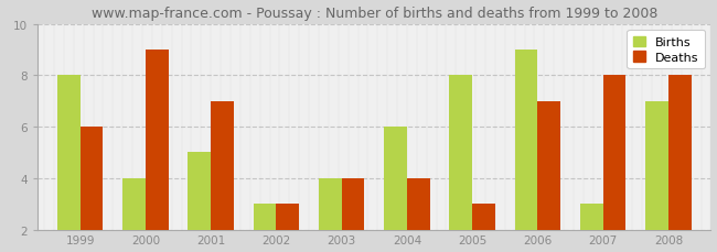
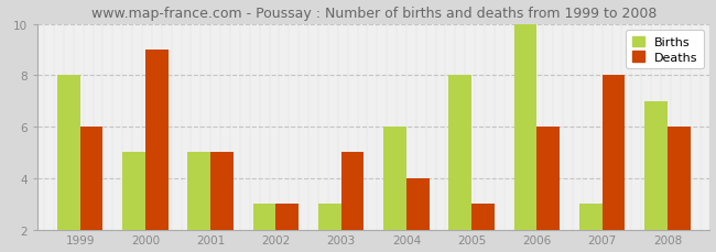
Births/2000: 4 -> 5
Deaths/2001: 7 -> 5
Births/2003: 4 -> 3
Deaths/2003: 4 -> 5
Births/2006: 9 -> 10
Deaths/2006: 7 -> 6
Deaths/2008: 8 -> 6
